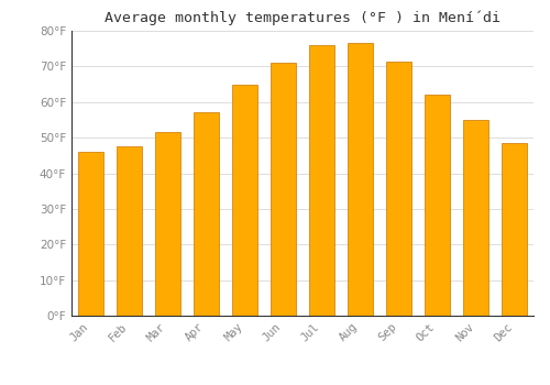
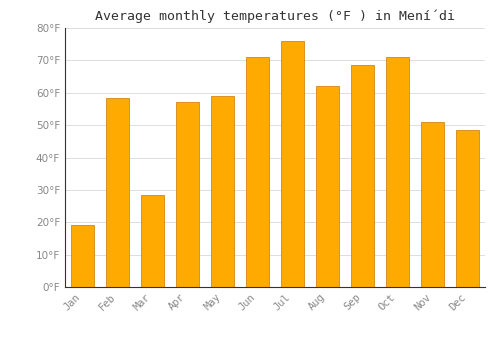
Jan: 46.0°F -> 19.0°F
Feb: 47.5°F -> 58.5°F
Mar: 51.5°F -> 28.5°F
May: 65.0°F -> 59.0°F
Aug: 76.5°F -> 62.0°F
Sep: 71.5°F -> 68.5°F
Oct: 62.0°F -> 71.0°F
Nov: 55.0°F -> 51.0°F
